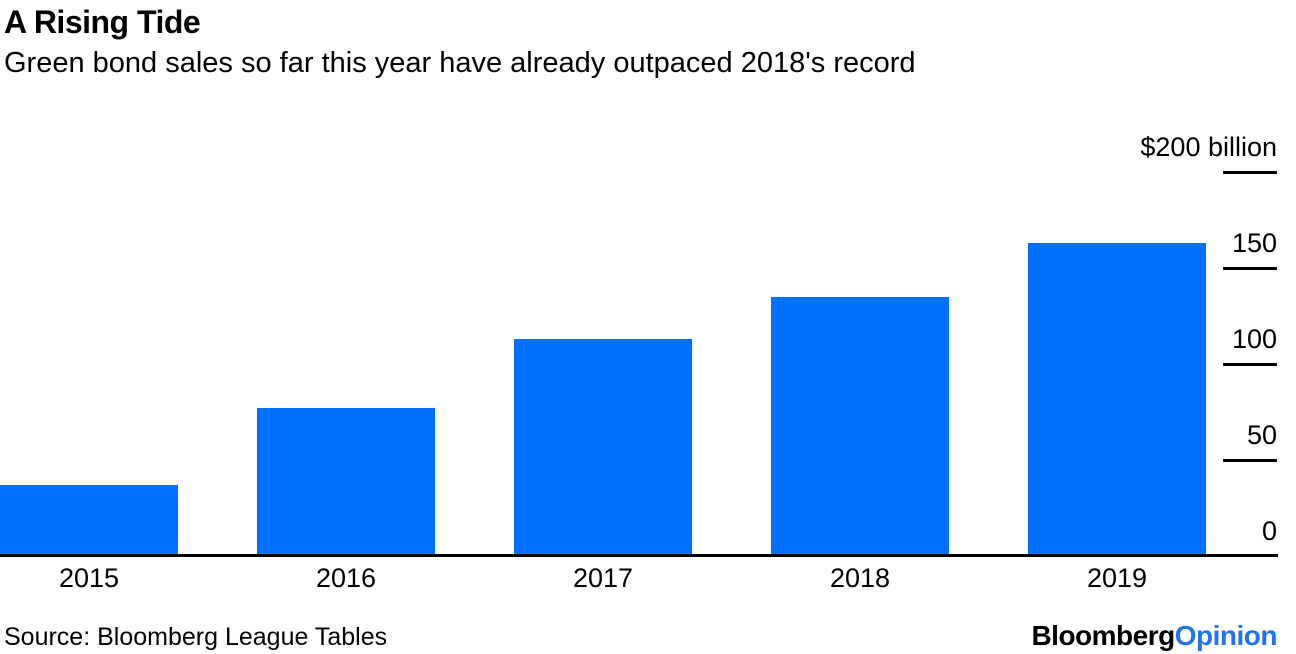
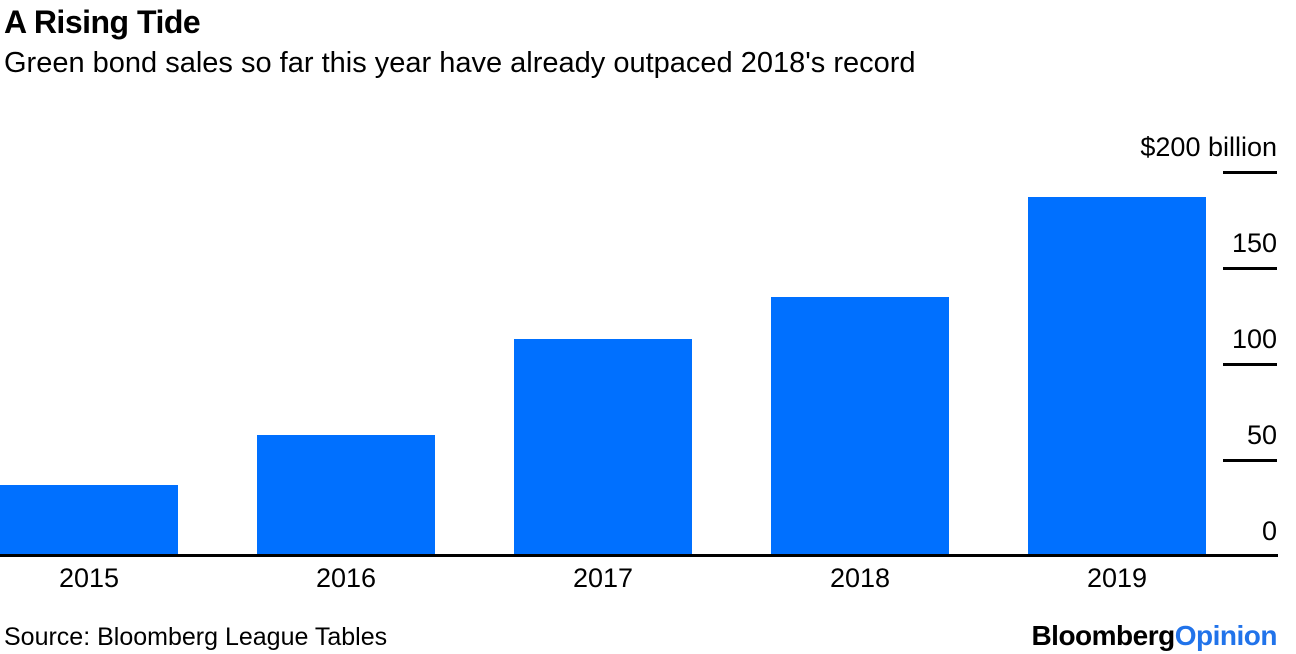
2016: 77 -> 63
2019: 163 -> 187
